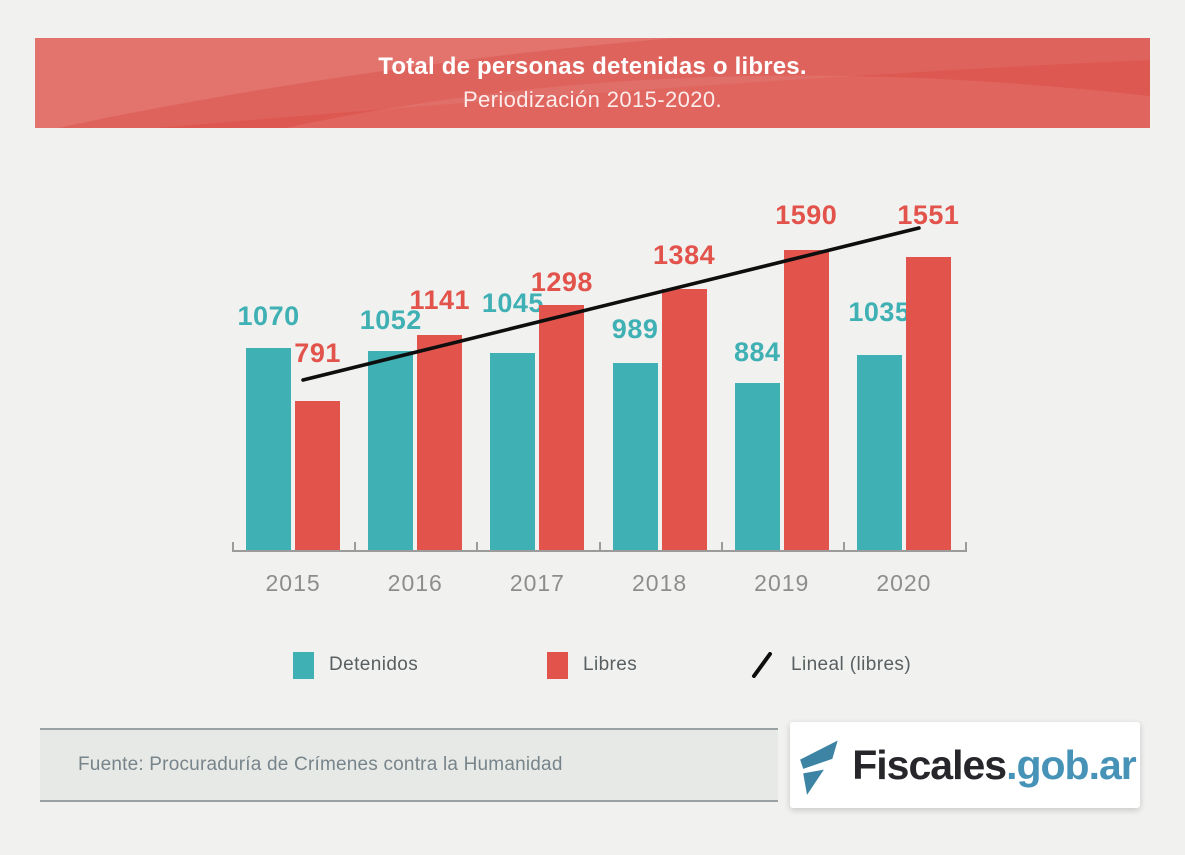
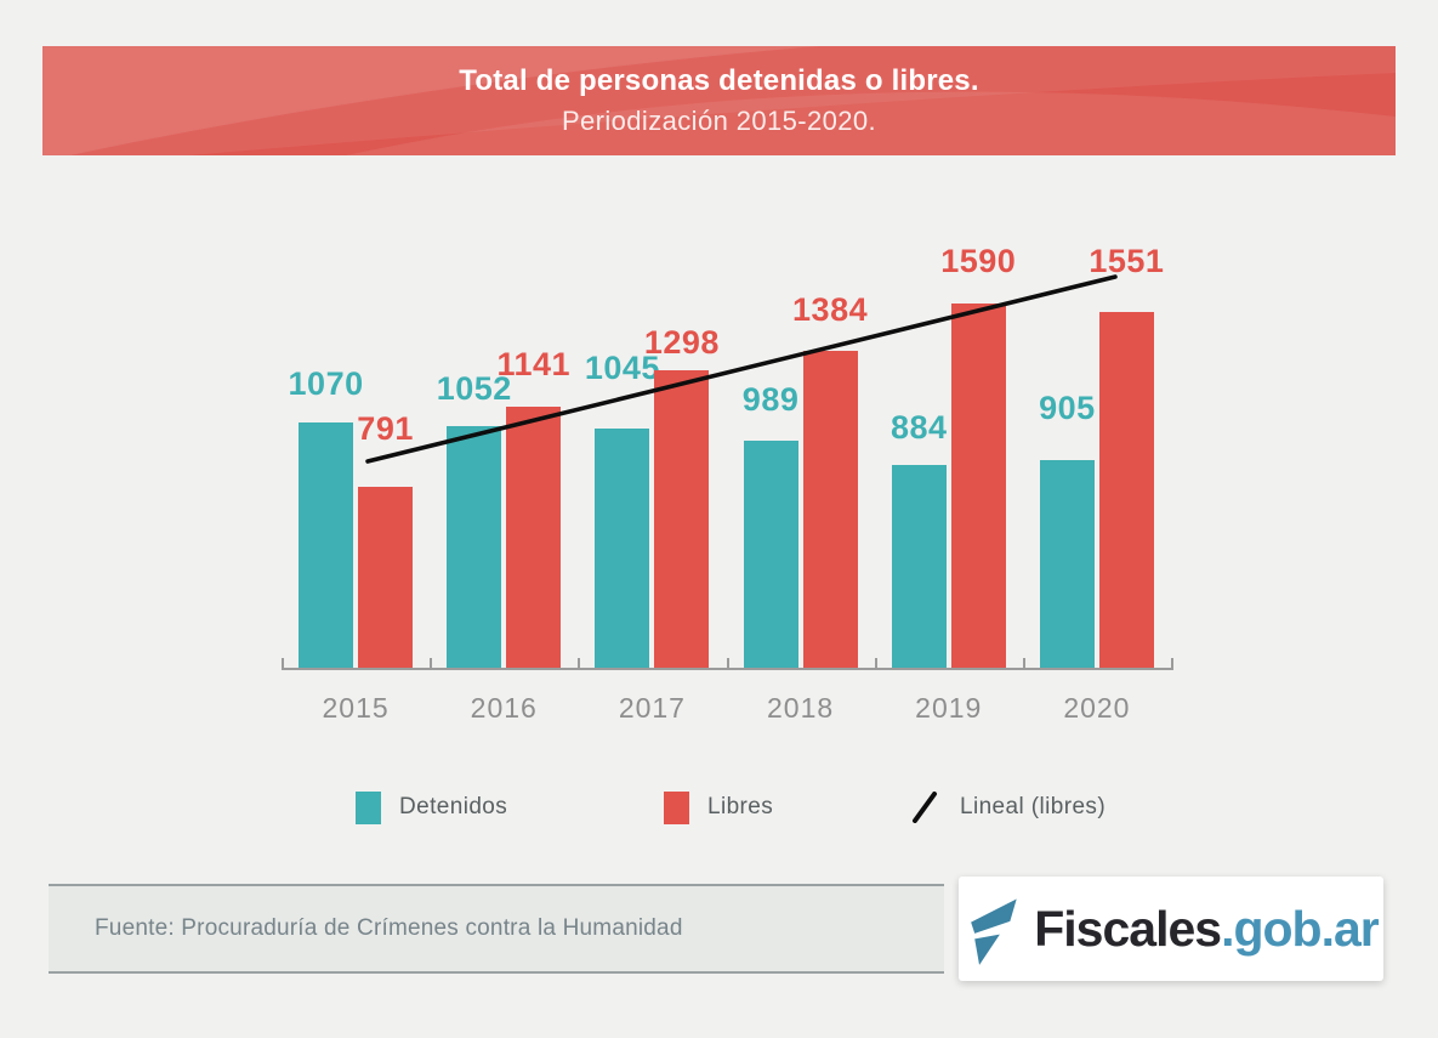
Detenidos/2020: 1035 -> 905
